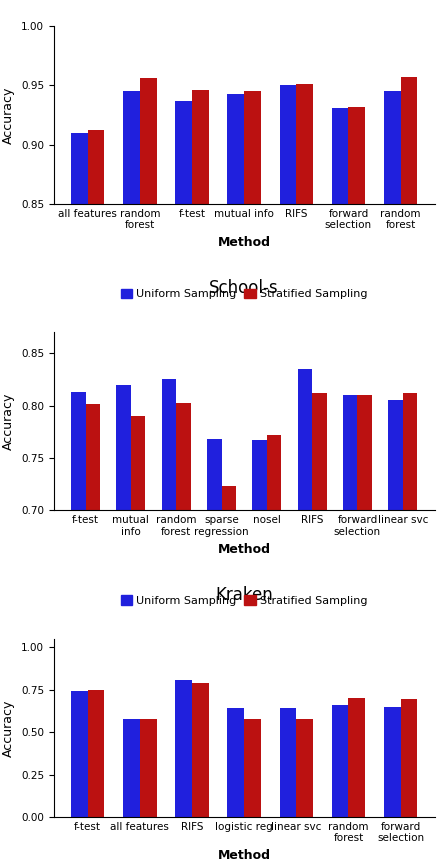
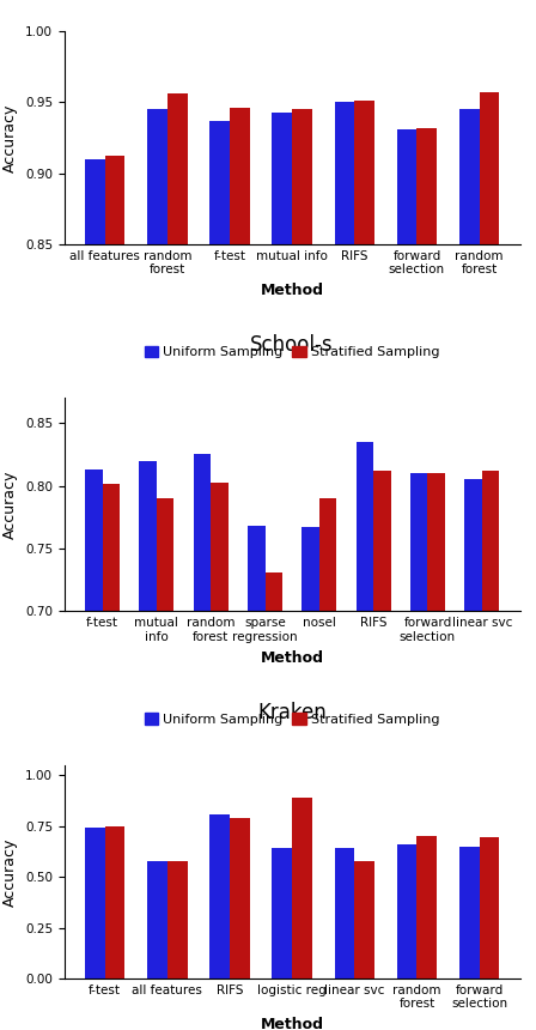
Stratified Sampling/sparse regression: 0.723 -> 0.731
Stratified Sampling/nosel: 0.772 -> 0.790
Stratified Sampling/logistic reg: 0.58 -> 0.89
